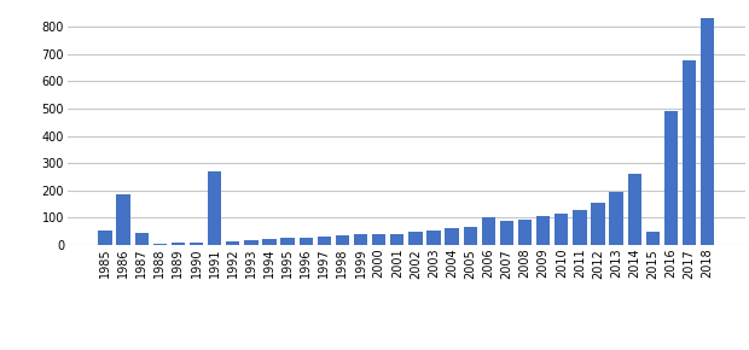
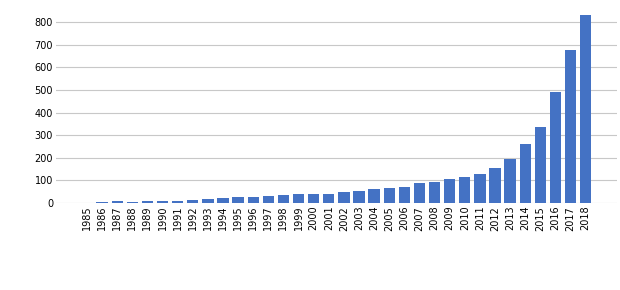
1985: 55 -> 2
1986: 185 -> 5
1987: 45 -> 8
1991: 270 -> 10
2006: 100 -> 72
2015: 50 -> 335
